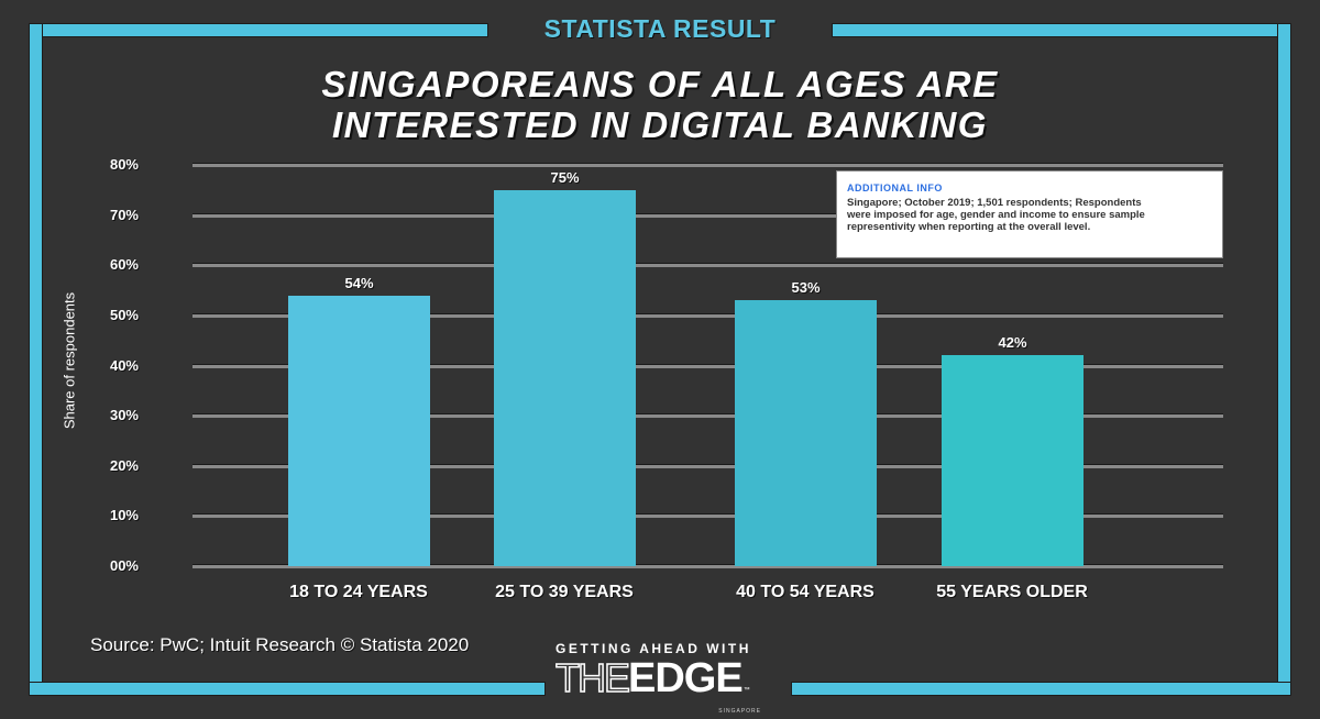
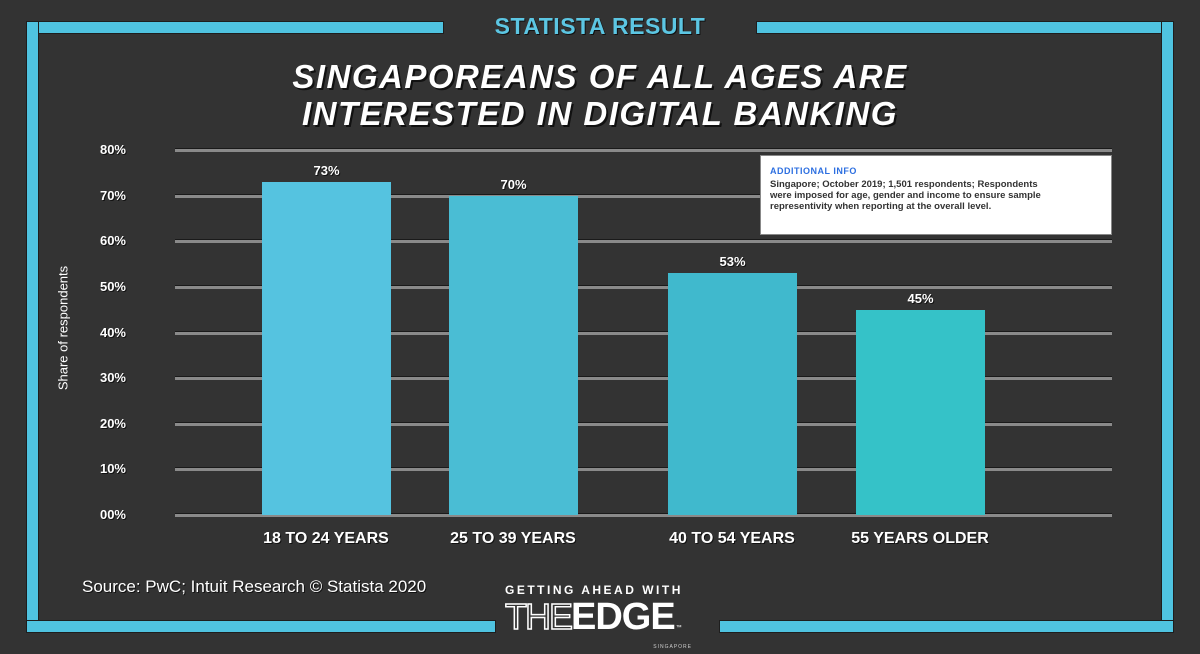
18 TO 24 YEARS: 54% -> 73%
25 TO 39 YEARS: 75% -> 70%
55 YEARS OLDER: 42% -> 45%
